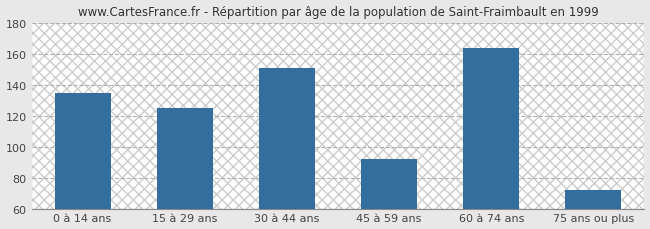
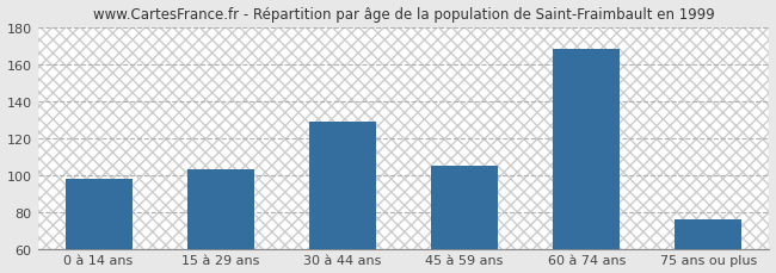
0 à 14 ans: 135 -> 98
15 à 29 ans: 125 -> 103
30 à 44 ans: 151 -> 129
45 à 59 ans: 92 -> 105
60 à 74 ans: 164 -> 168
75 ans ou plus: 72 -> 76
